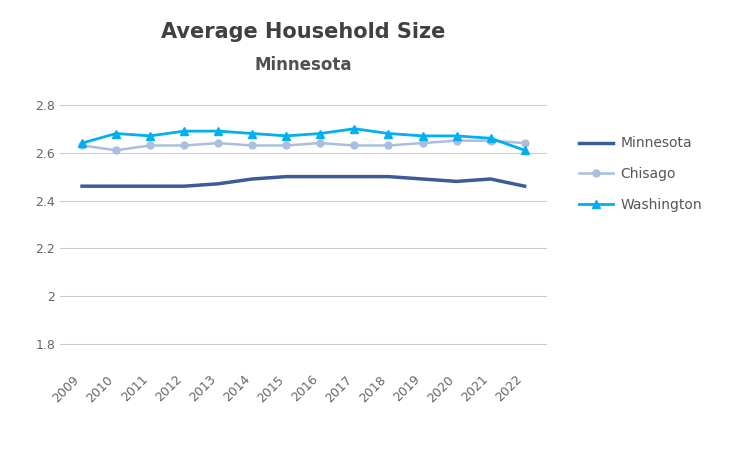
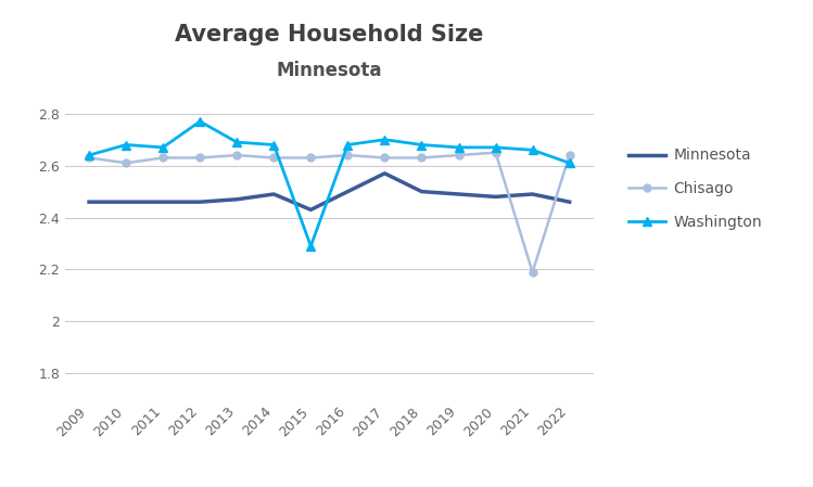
Washington/2012: 2.69 -> 2.77
Minnesota/2015: 2.50 -> 2.43
Washington/2015: 2.67 -> 2.29
Minnesota/2017: 2.50 -> 2.57
Chisago/2021: 2.65 -> 2.19
